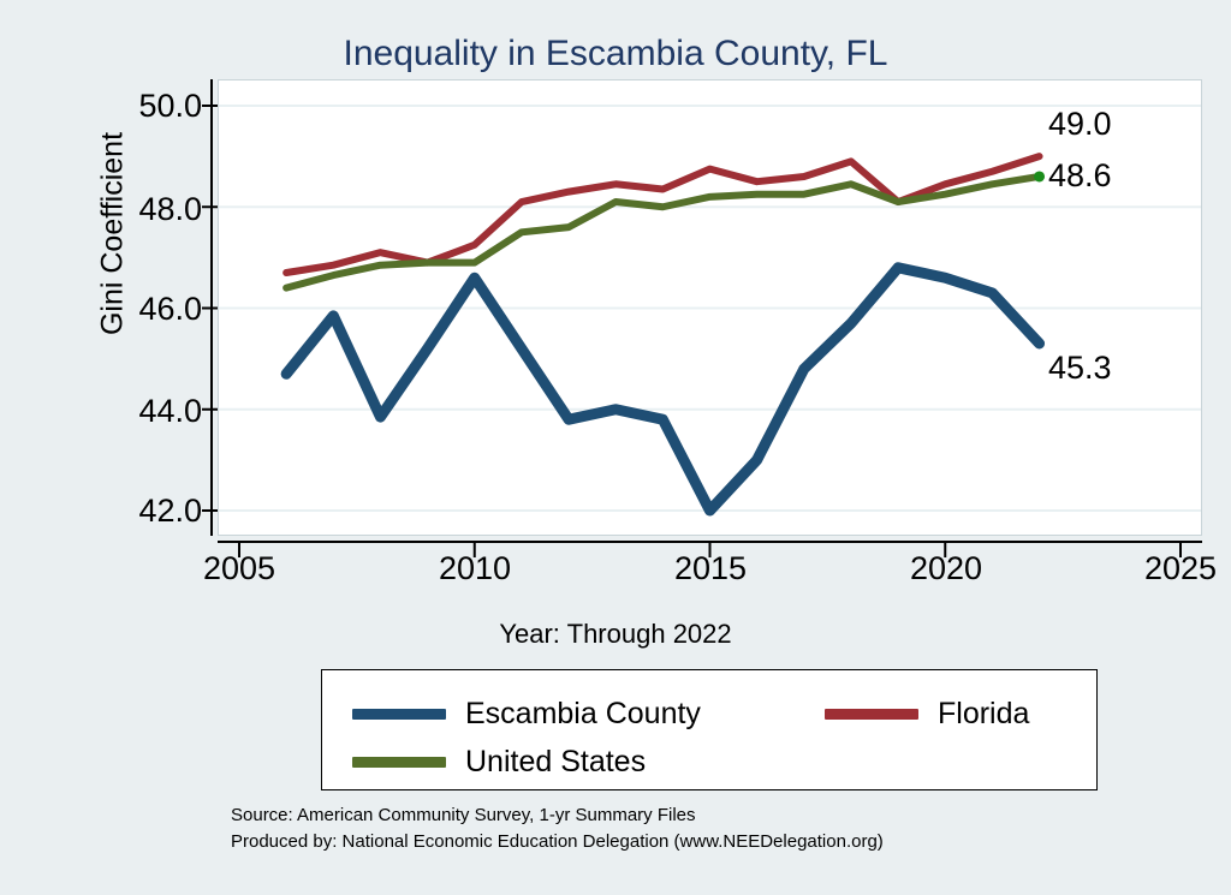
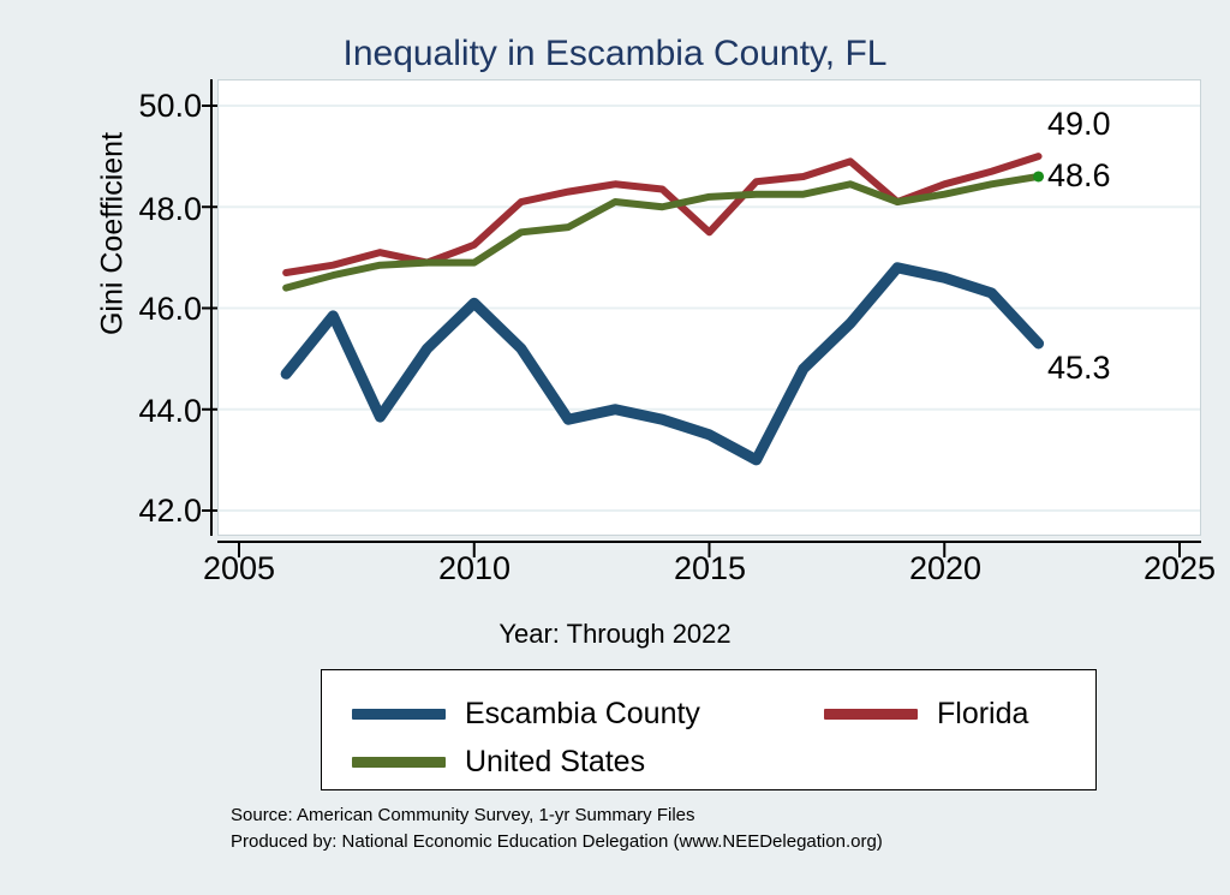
Escambia County/2010: 46.6 -> 46.1
Escambia County/2015: 42.0 -> 43.5
Florida/2015: 48.8 -> 47.5
